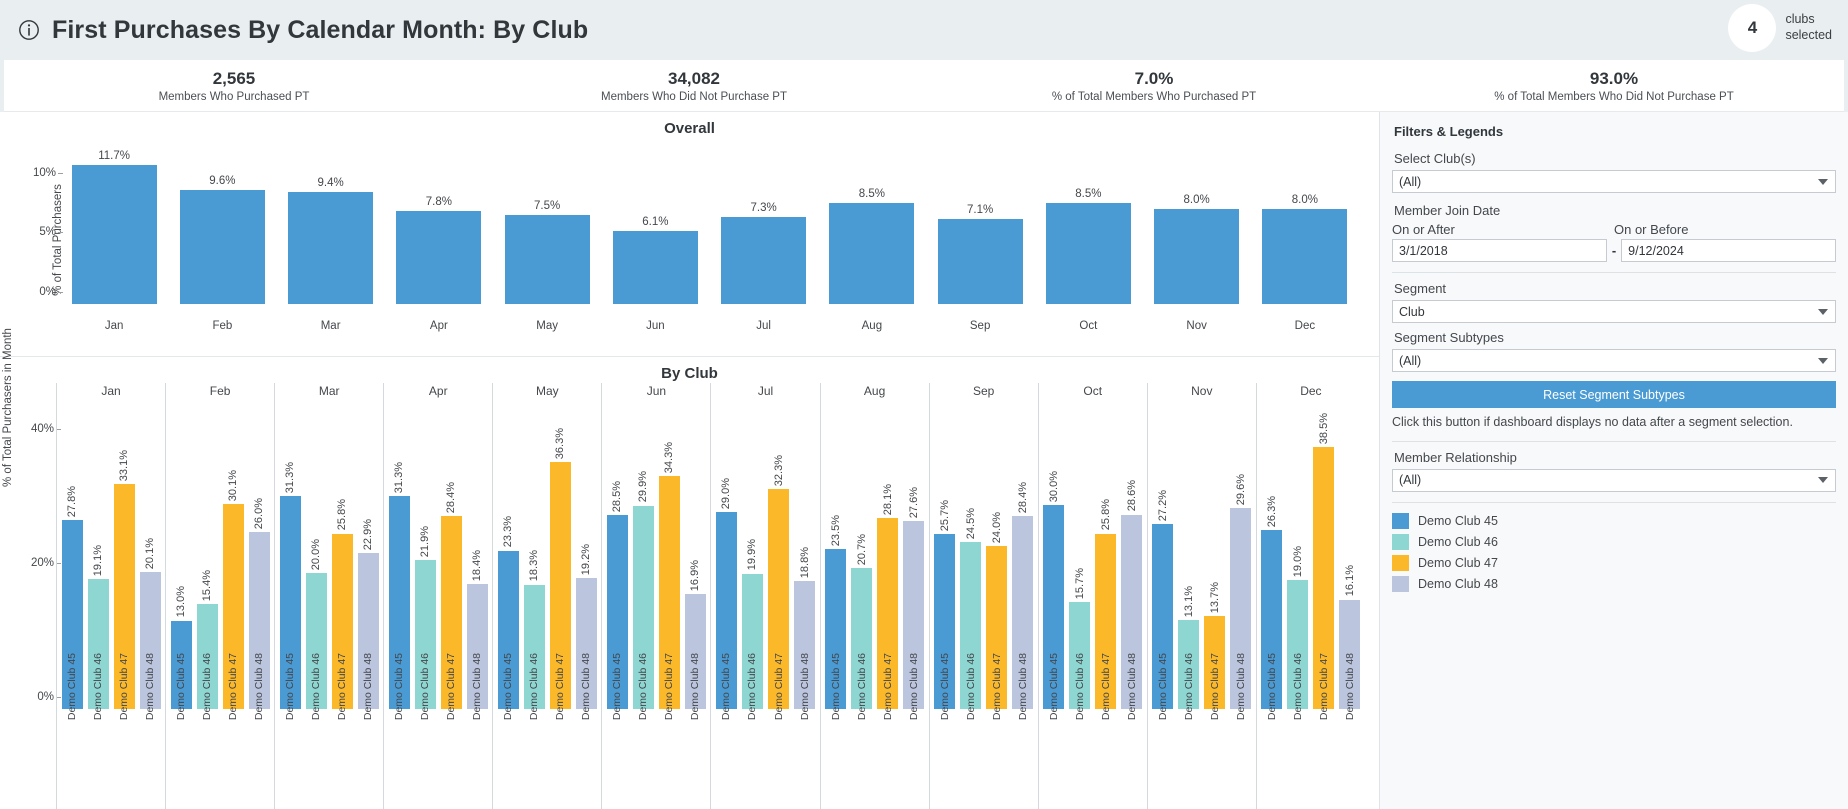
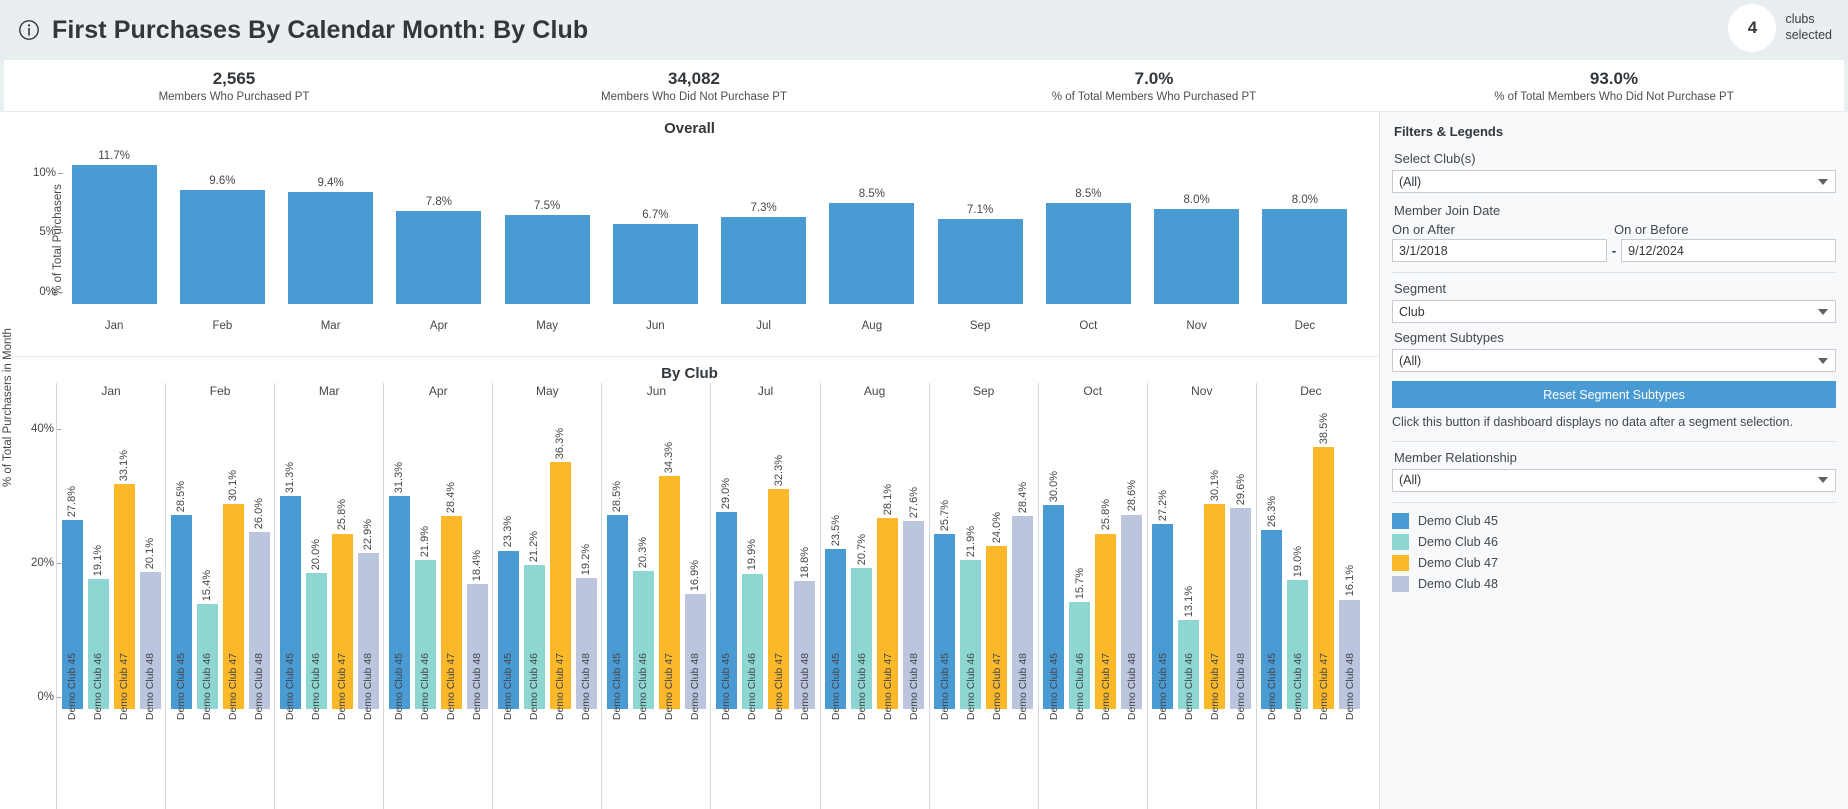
Overall/Jun: 6.1% -> 6.7%
By Club/Demo Club 45/Feb: 13.0% -> 28.5%
By Club/Demo Club 46/May: 18.3% -> 21.2%
By Club/Demo Club 46/Jun: 29.9% -> 20.3%
By Club/Demo Club 46/Sep: 24.5% -> 21.9%
By Club/Demo Club 47/Nov: 13.7% -> 30.1%
